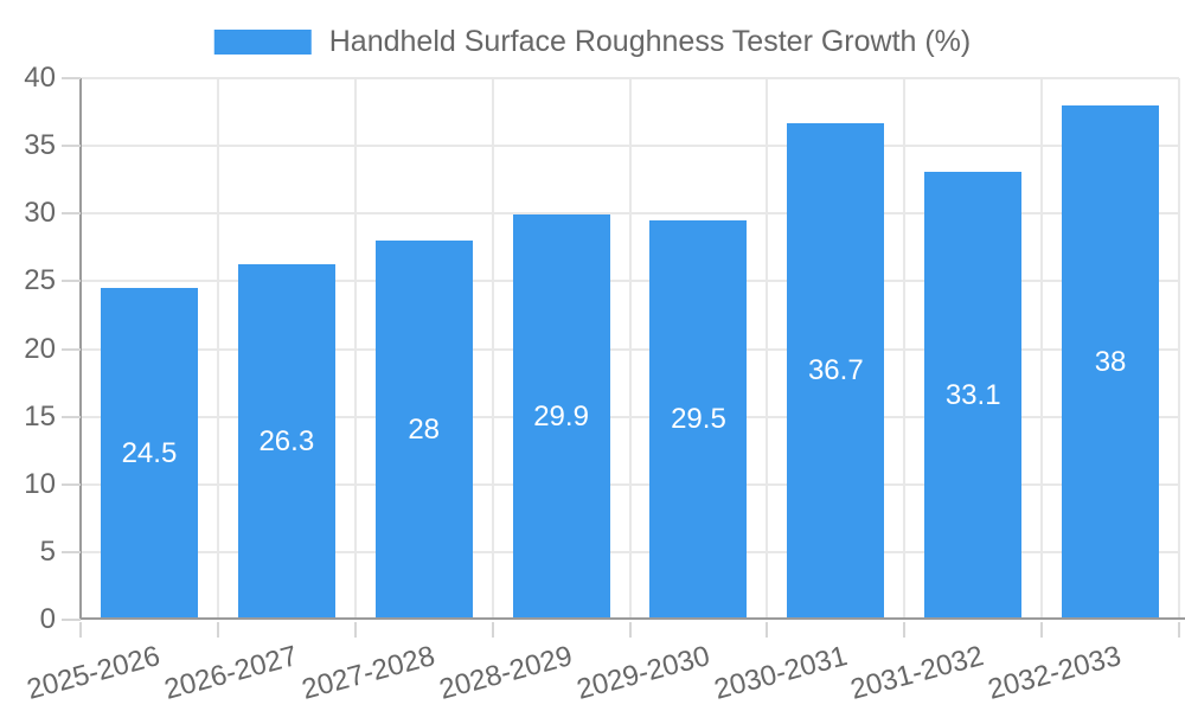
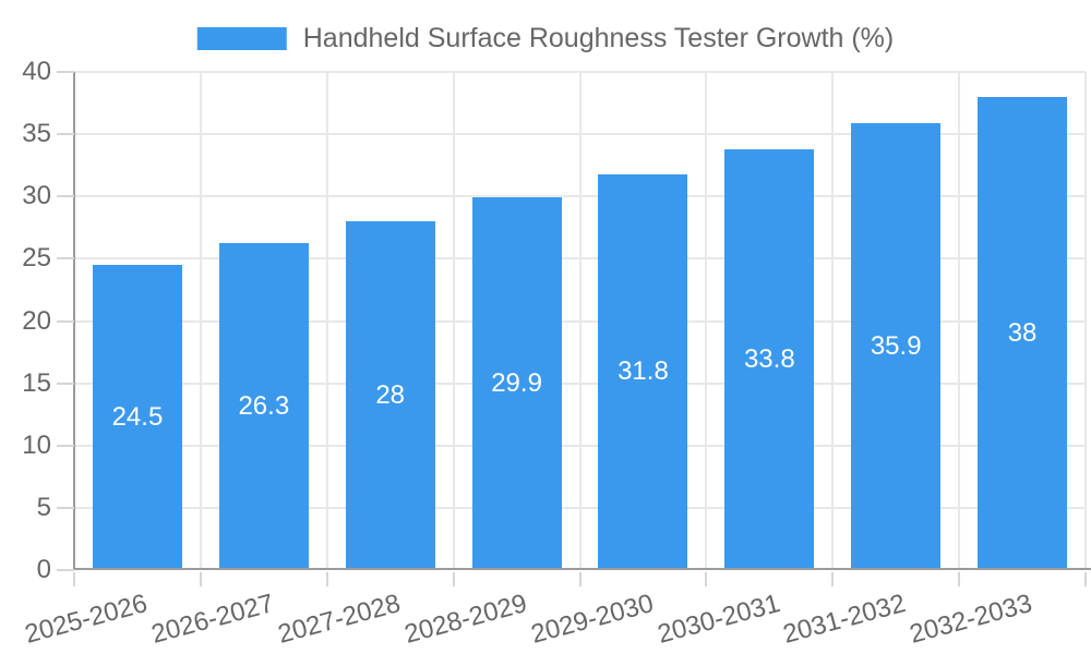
2029-2030: 29.5 -> 31.8
2030-2031: 36.7 -> 33.8
2031-2032: 33.1 -> 35.9
